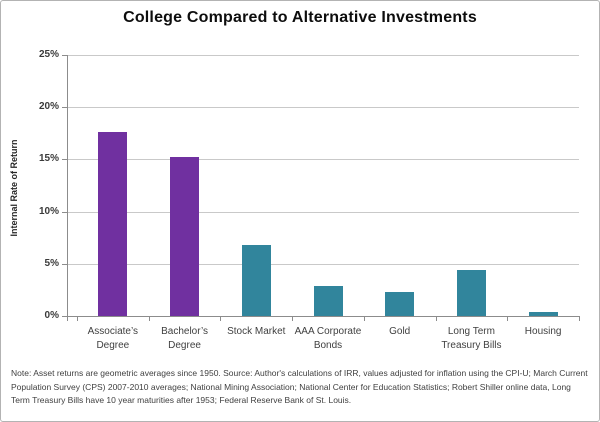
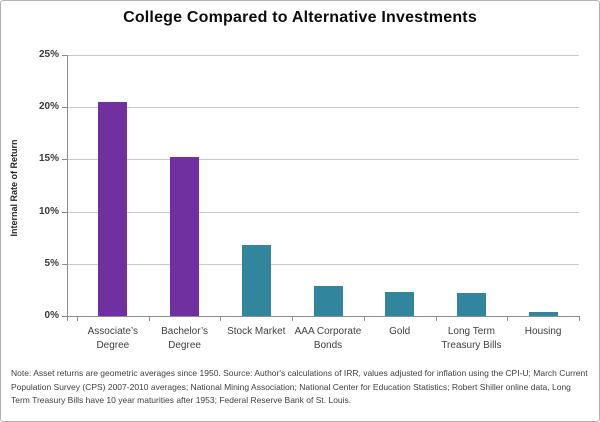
Associate’s Degree: 17.6% -> 20.5%
Long Term Treasury Bills: 4.4% -> 2.2%
